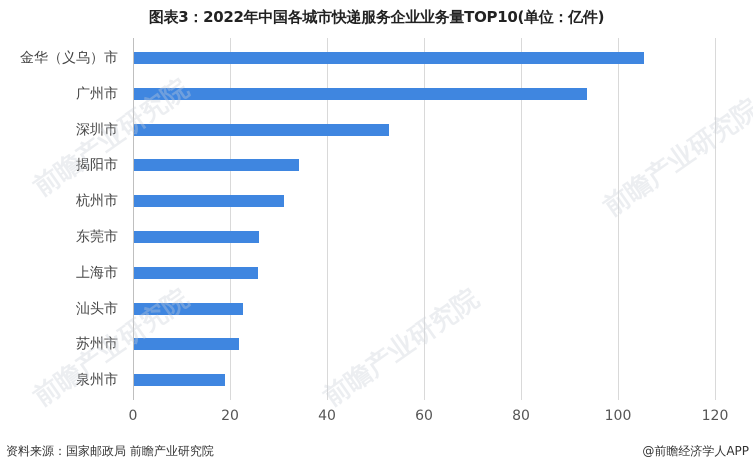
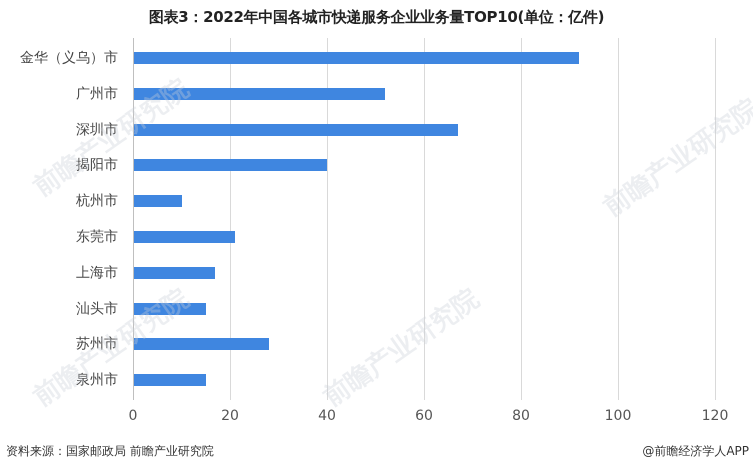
金华（义乌）市: 105 -> 92
广州市: 94 -> 52
深圳市: 53 -> 67
揭阳市: 34 -> 40
杭州市: 31 -> 10
东莞市: 26 -> 21
上海市: 26 -> 17
汕头市: 23 -> 15
苏州市: 22 -> 28
泉州市: 19 -> 15
